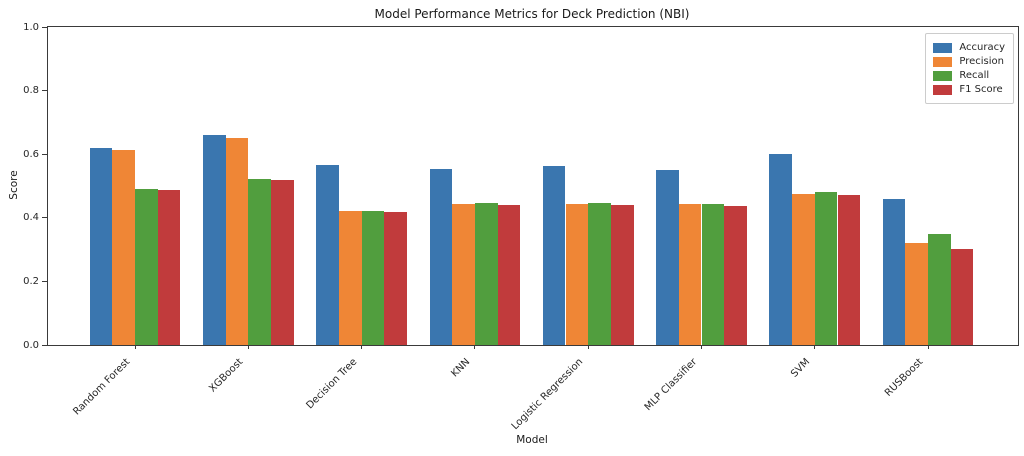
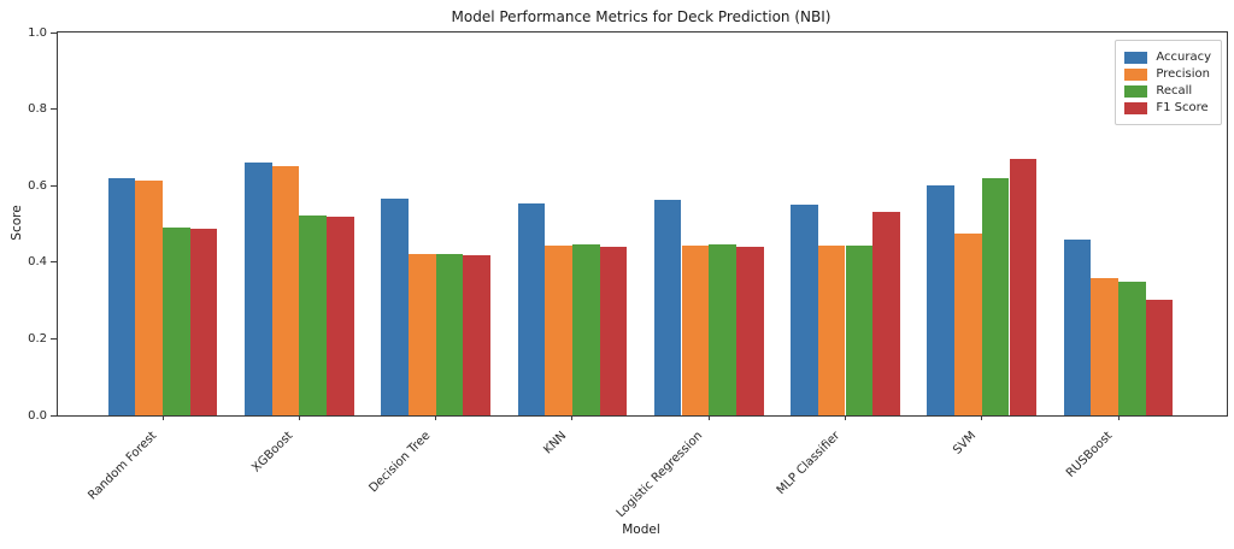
F1 Score/MLP Classifier: 0.44 -> 0.53
Recall/SVM: 0.48 -> 0.62
F1 Score/SVM: 0.47 -> 0.67
Precision/RUSBoost: 0.32 -> 0.36
